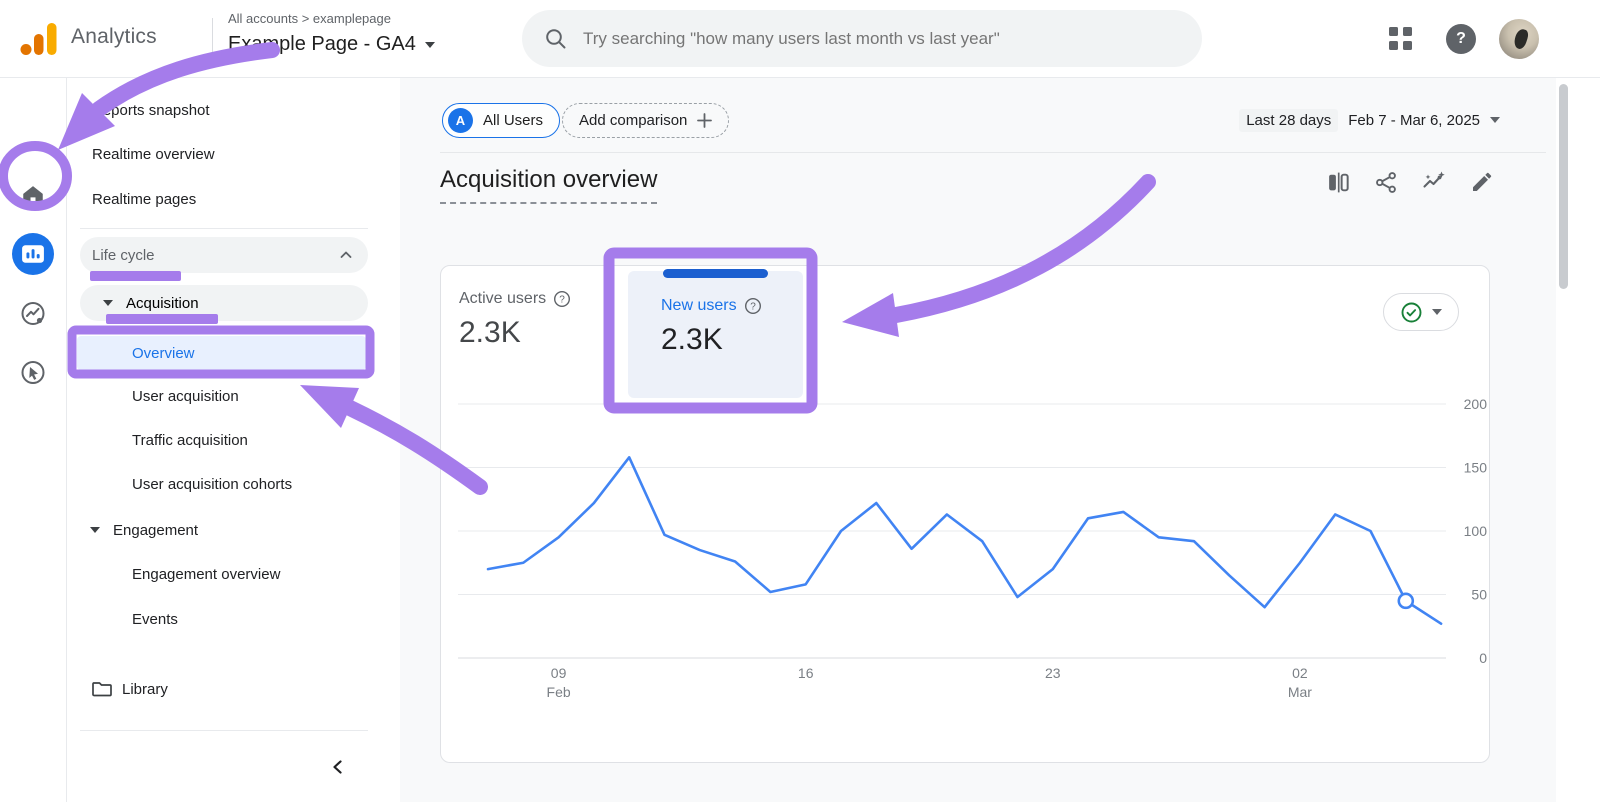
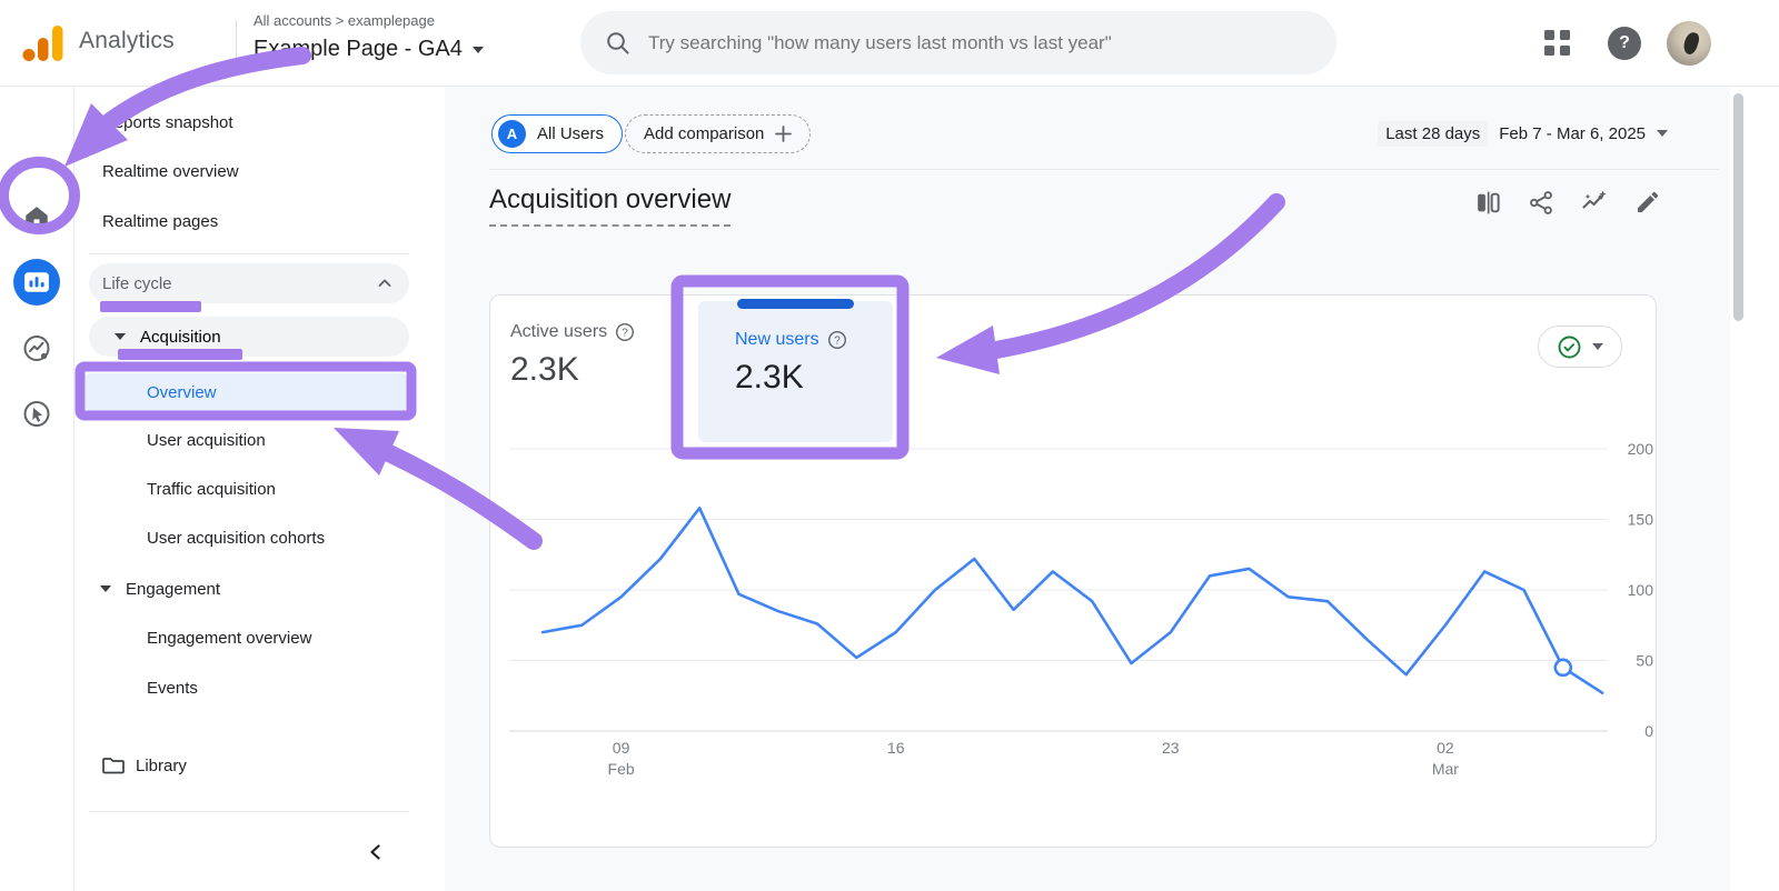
Feb 16: 58 -> 70
